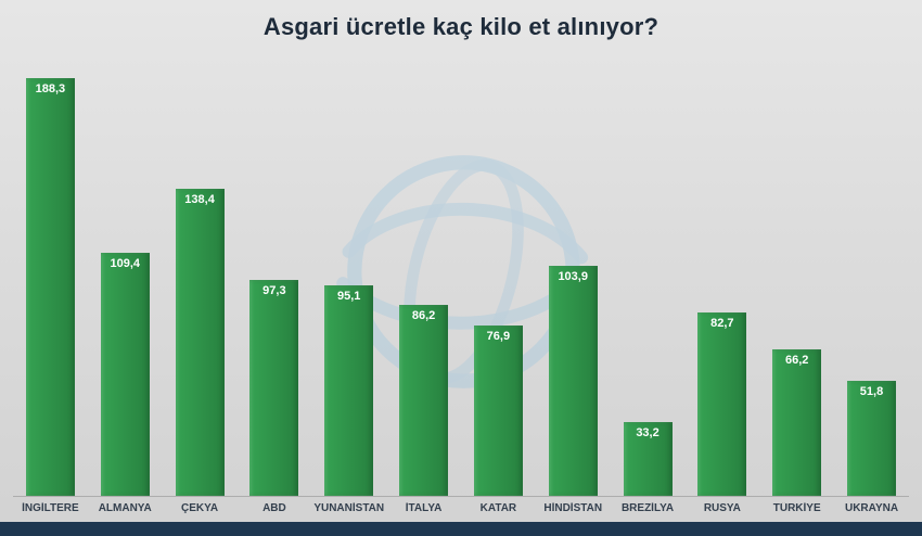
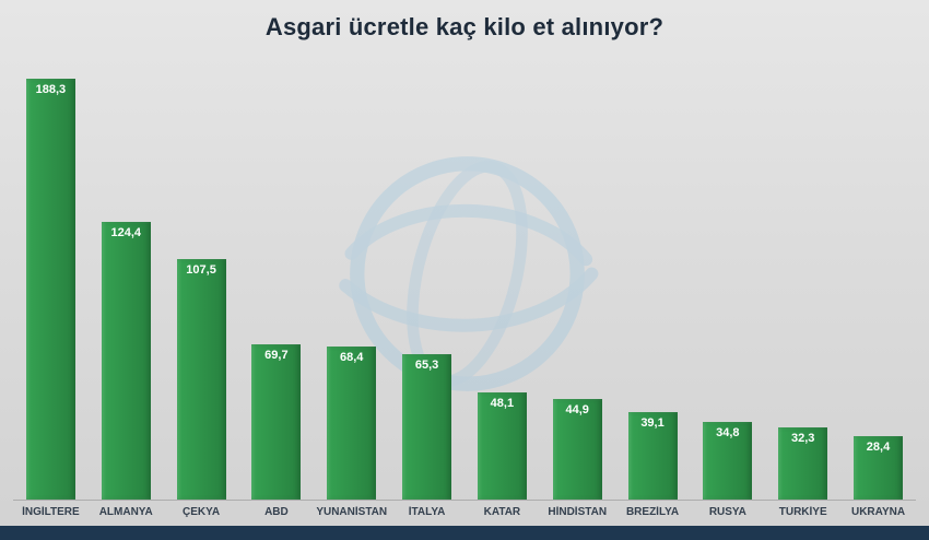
ALMANYA: 109,4 -> 124,4
ÇEKYA: 138,4 -> 107,5
ABD: 97,3 -> 69,7
YUNANİSTAN: 95,1 -> 68,4
İTALYA: 86,2 -> 65,3
KATAR: 76,9 -> 48,1
HİNDİSTAN: 103,9 -> 44,9
BREZİLYA: 33,2 -> 39,1
RUSYA: 82,7 -> 34,8
TÜRKİYE: 66,2 -> 32,3
UKRAYNA: 51,8 -> 28,4
